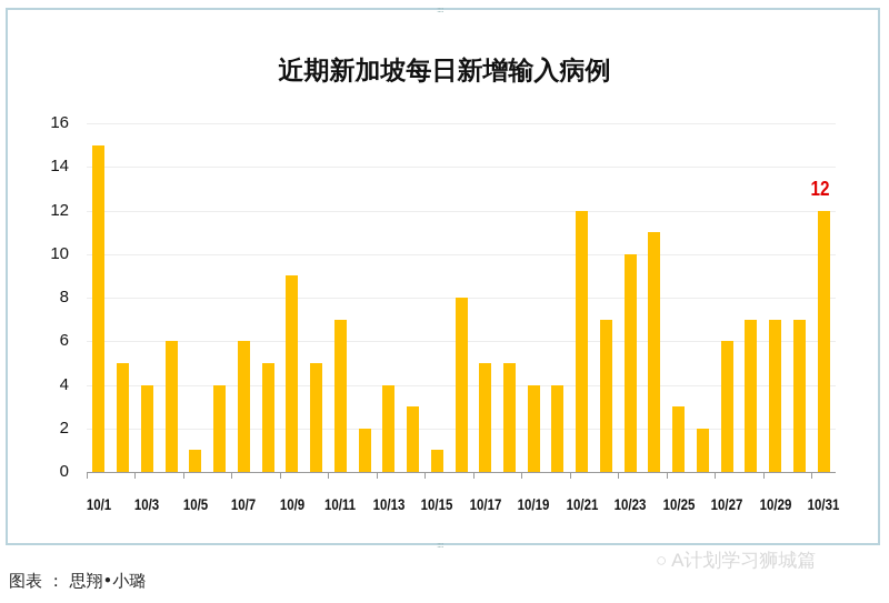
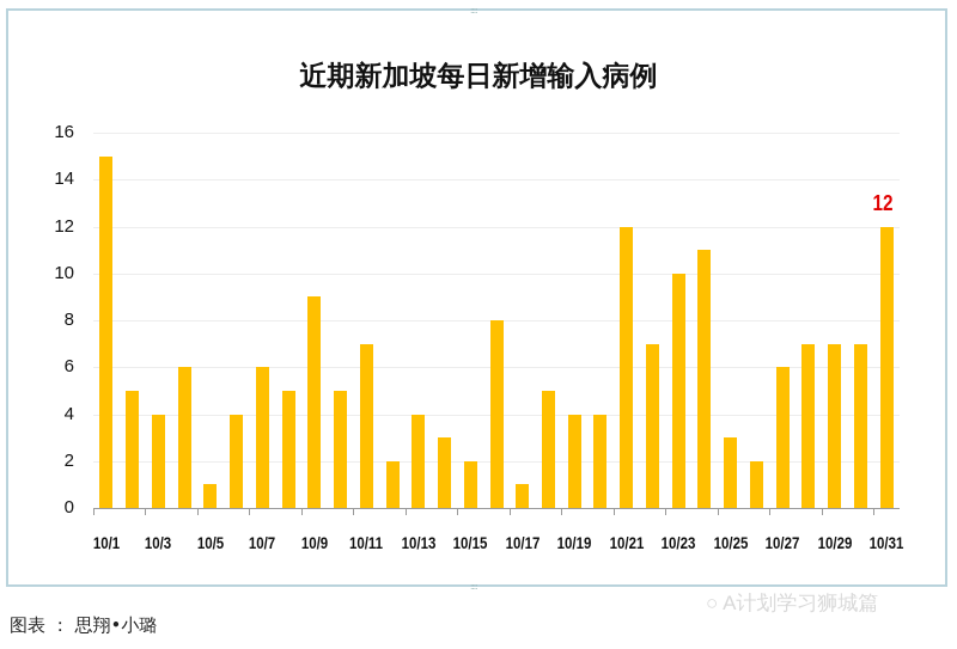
10/15: 1 -> 2
10/17: 5 -> 1
